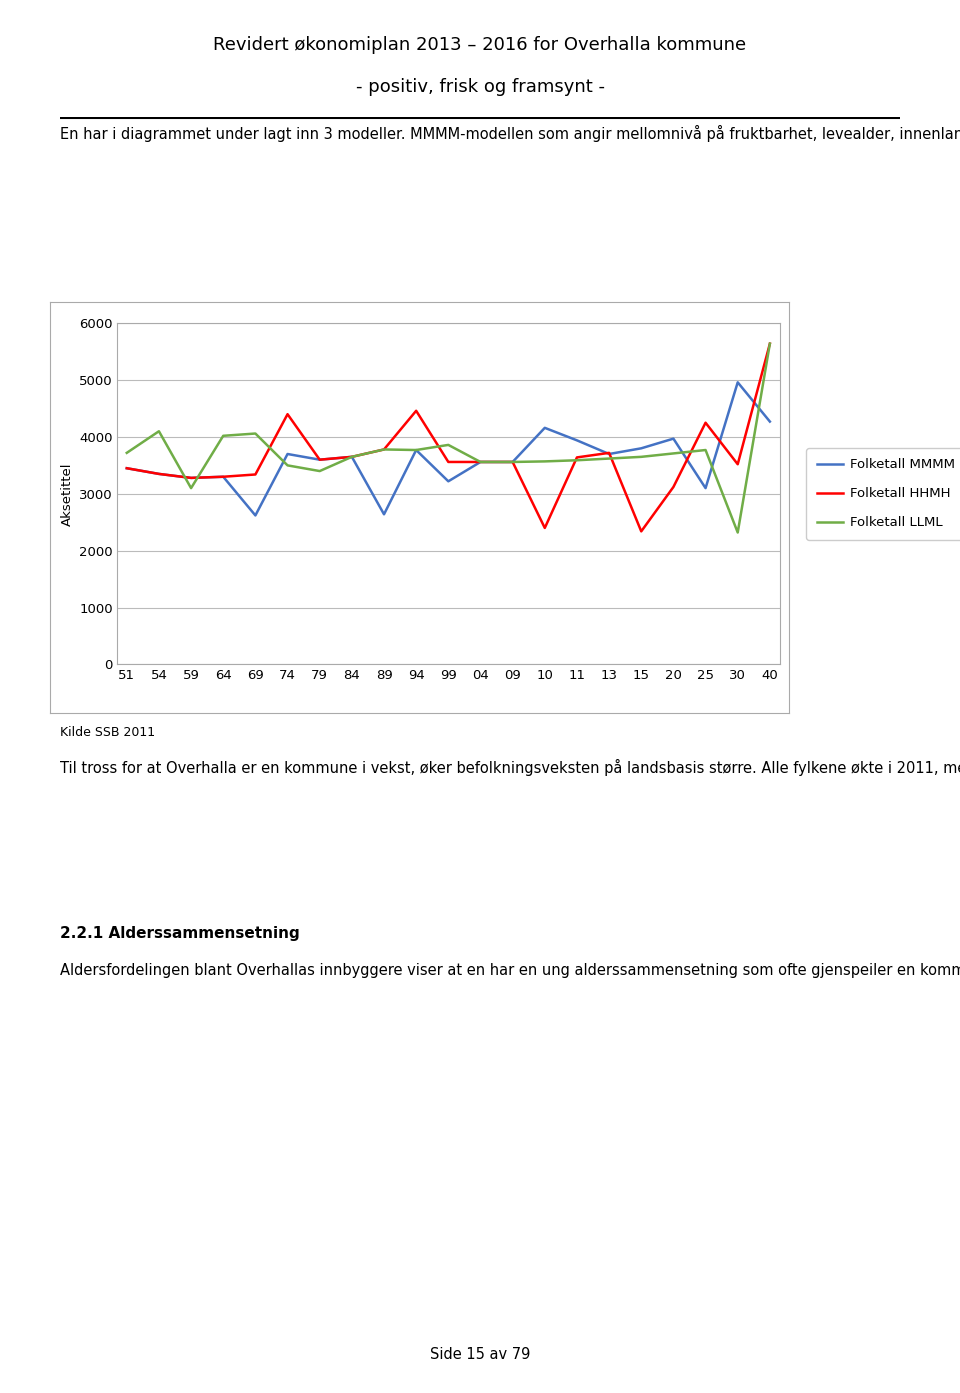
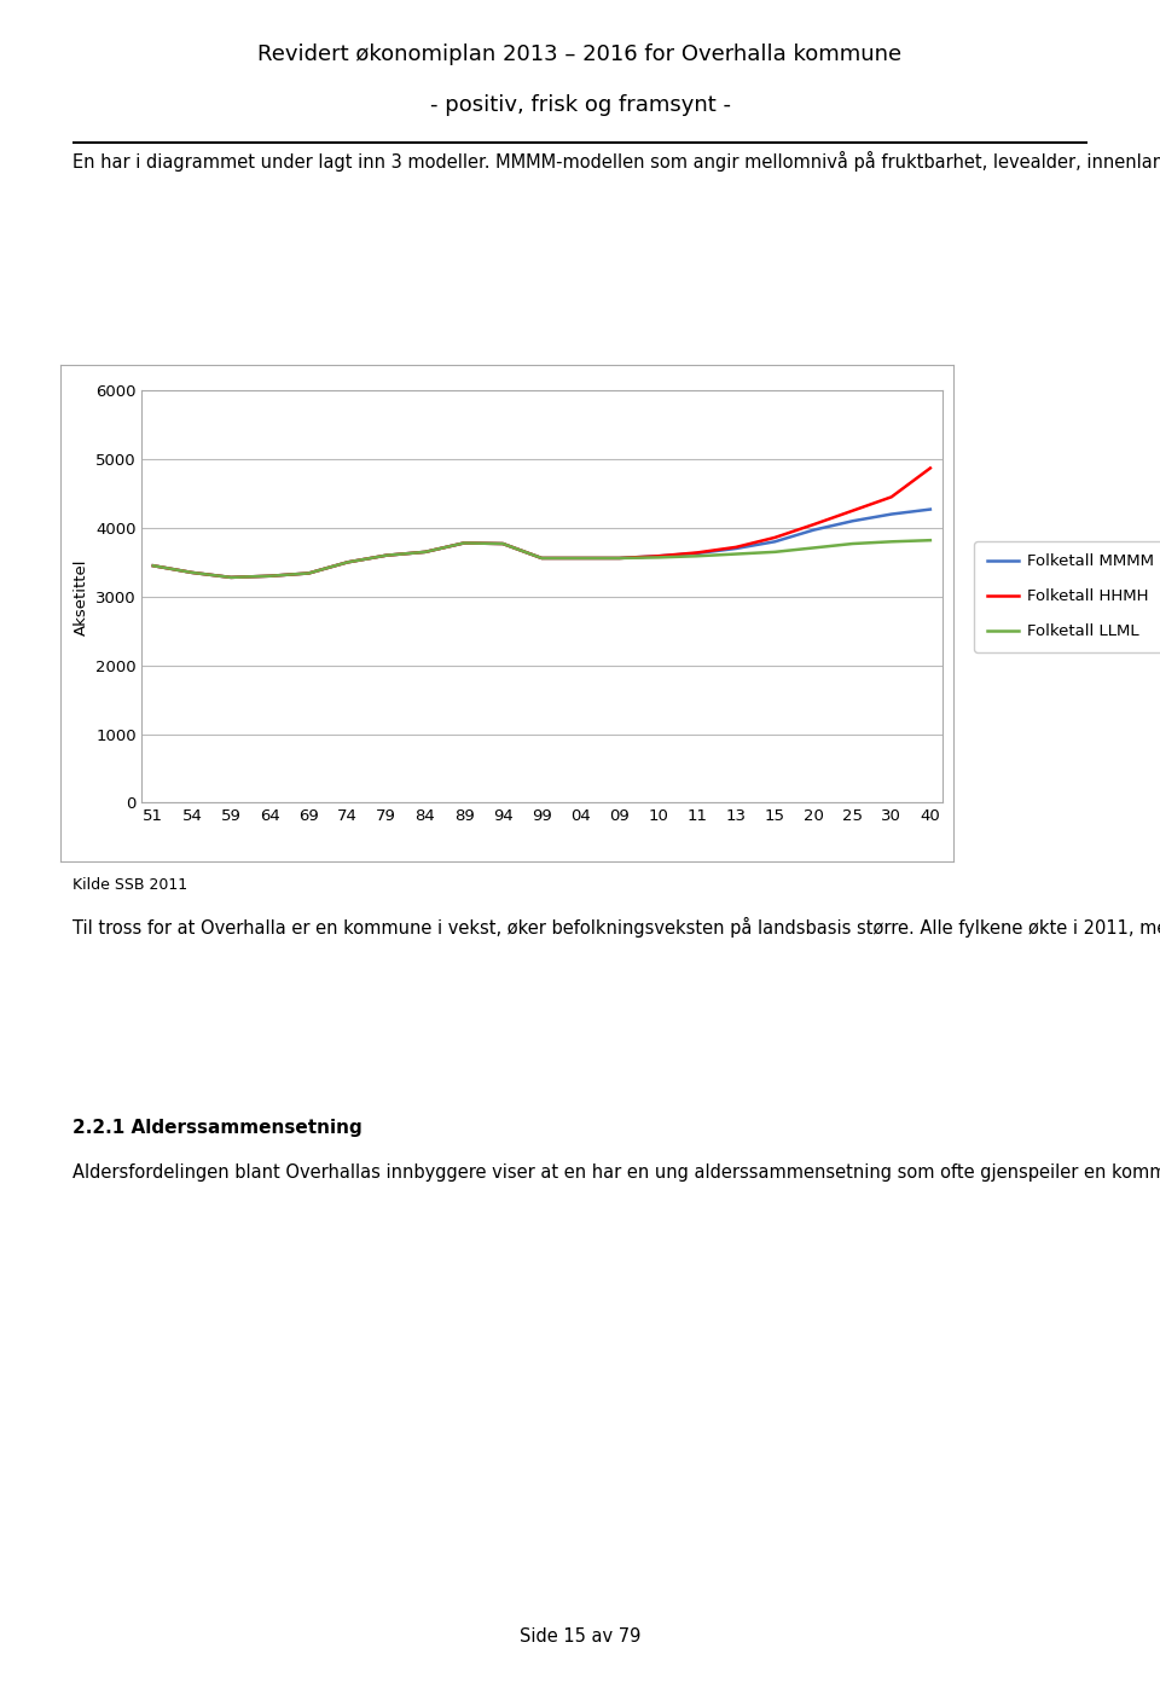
Folketall LLML/51: 3720 -> 3450
Folketall LLML/54: 4100 -> 3350
Folketall LLML/59: 3100 -> 3280
Folketall LLML/64: 4020 -> 3300
Folketall MMMM/69: 2620 -> 3340
Folketall LLML/69: 4060 -> 3340
Folketall MMMM/74: 3700 -> 3500
Folketall HHMH/74: 4400 -> 3500
Folketall LLML/79: 3400 -> 3600
Folketall MMMM/89: 2640 -> 3780
Folketall HHMH/94: 4460 -> 3770
Folketall MMMM/99: 3220 -> 3560
Folketall LLML/99: 3860 -> 3560
Folketall MMMM/10: 4160 -> 3590
Folketall HHMH/10: 2400 -> 3590
Folketall MMMM/11: 3940 -> 3630
Folketall HHMH/15: 2340 -> 3860
Folketall HHMH/20: 3120 -> 4050
Folketall MMMM/25: 3100 -> 4100
Folketall MMMM/30: 4960 -> 4200
Folketall HHMH/30: 3520 -> 4450
Folketall LLML/30: 2320 -> 3800
Folketall HHMH/40: 5640 -> 4870
Folketall LLML/40: 5640 -> 3820
